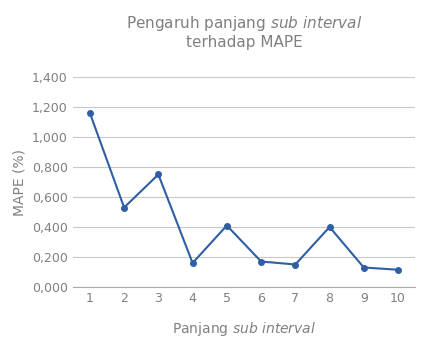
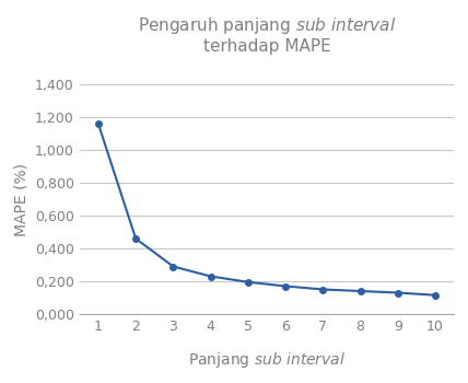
2: 0,53 -> 0,46
3: 0,75 -> 0,29
4: 0,16 -> 0,23
5: 0,41 -> 0,20
8: 0,40 -> 0,14
